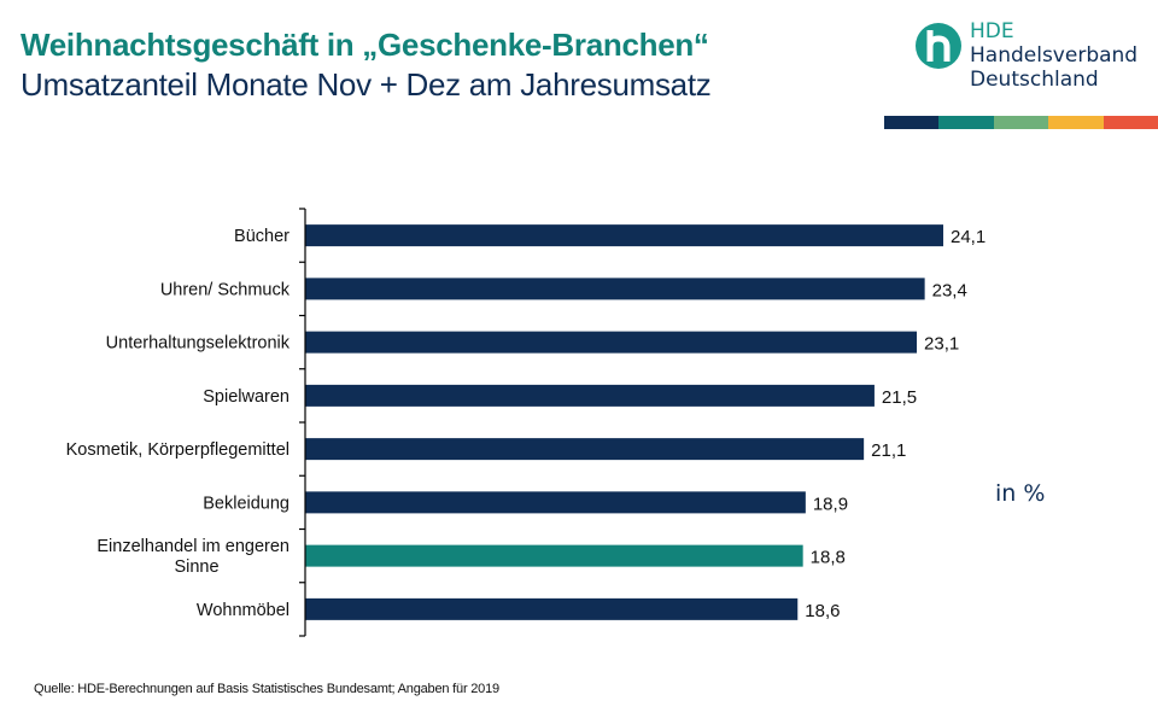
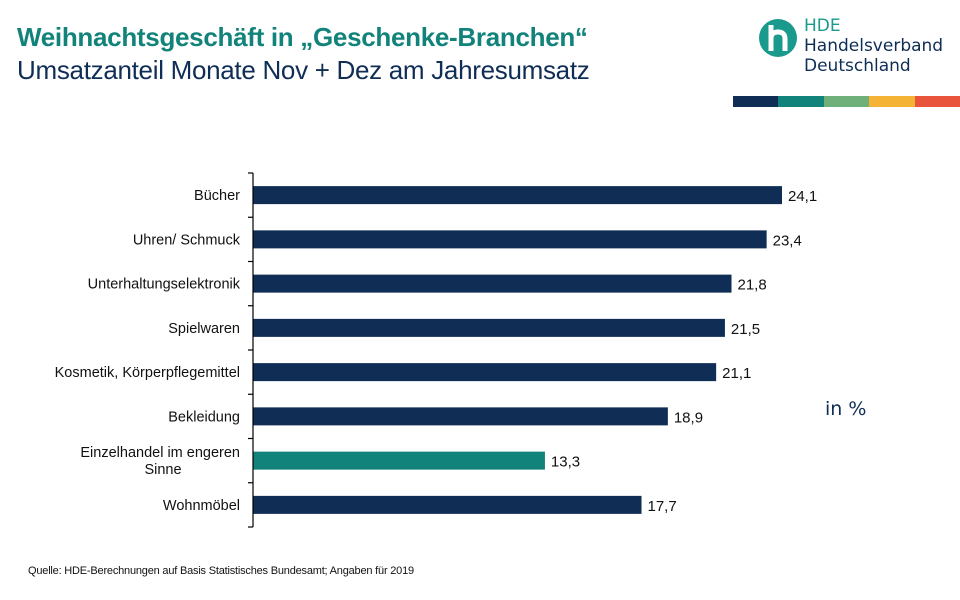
Unterhaltungselektronik: 23,1 -> 21,8
Einzelhandel im engeren Sinne: 18,8 -> 13,3
Wohnmöbel: 18,6 -> 17,7
